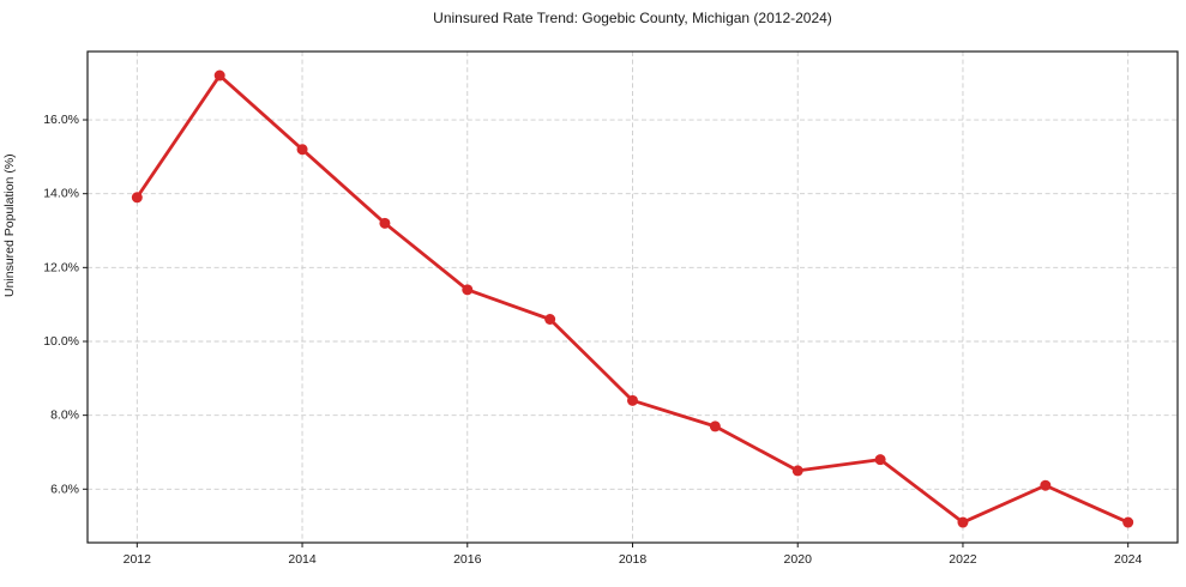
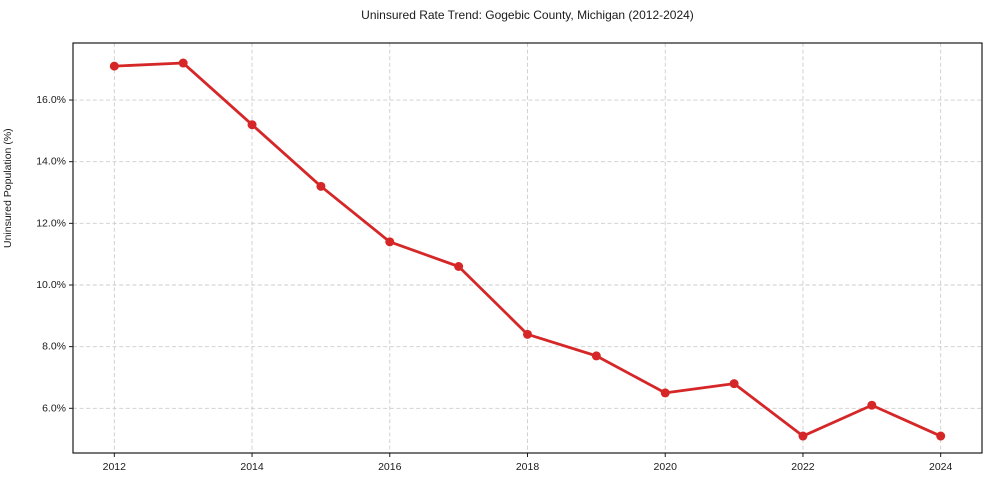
2012: 13.9% -> 17.1%
